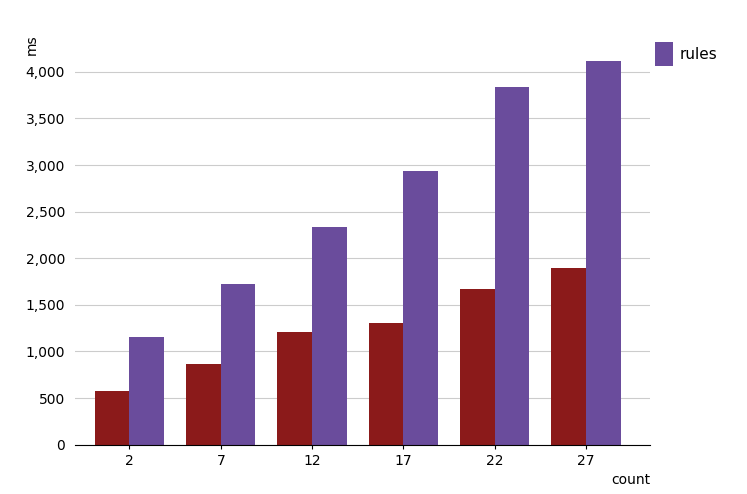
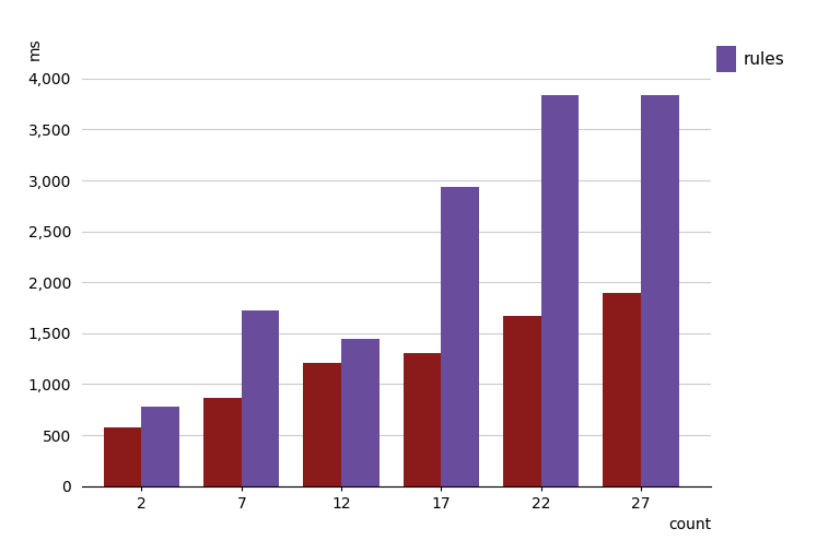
rules/2: 1,160 -> 780
rules/12: 2,330 -> 1,440
rules/27: 4,120 -> 3,840
